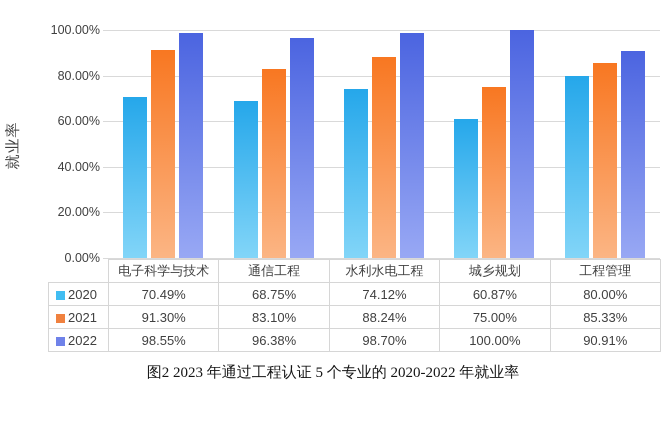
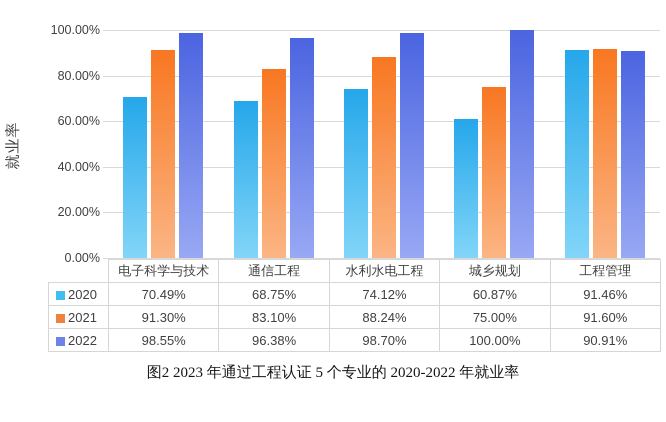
2020/工程管理: 80.00% -> 91.46%
2021/工程管理: 85.33% -> 91.60%
